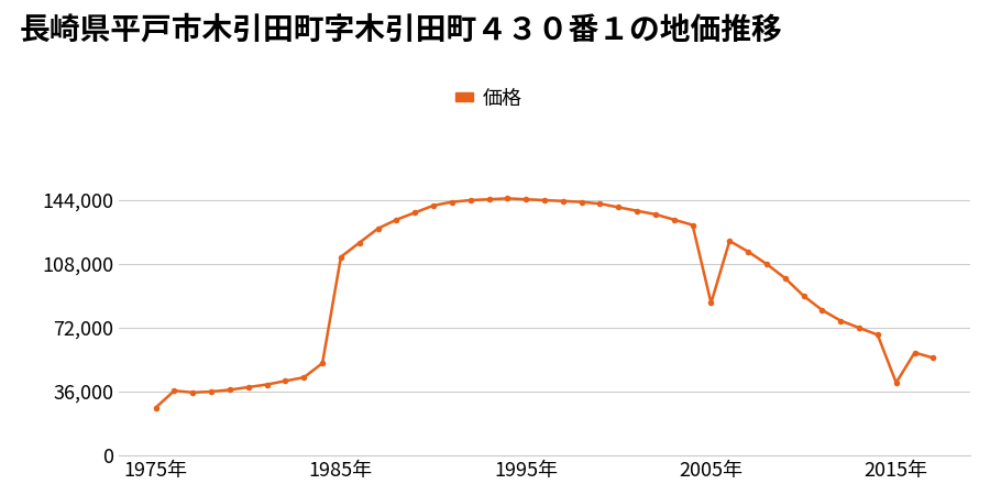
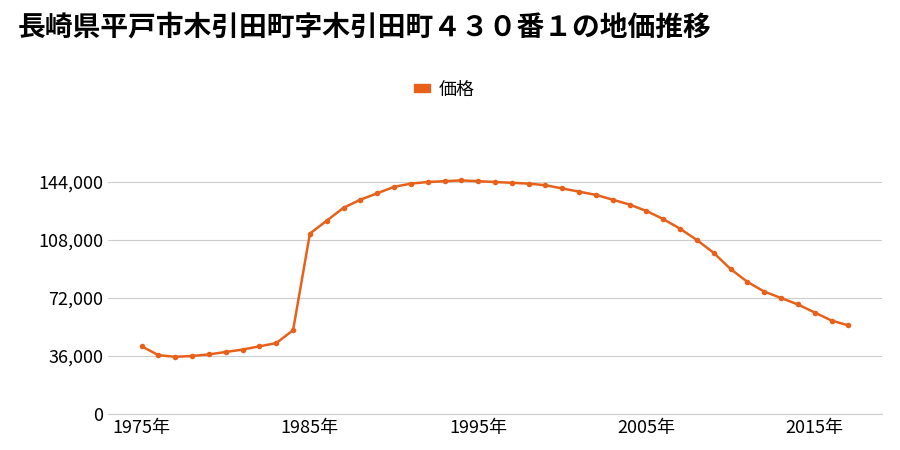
1975年: 27,000 -> 42,000
2005年: 86,000 -> 126,000
2015年: 41,000 -> 63,000
